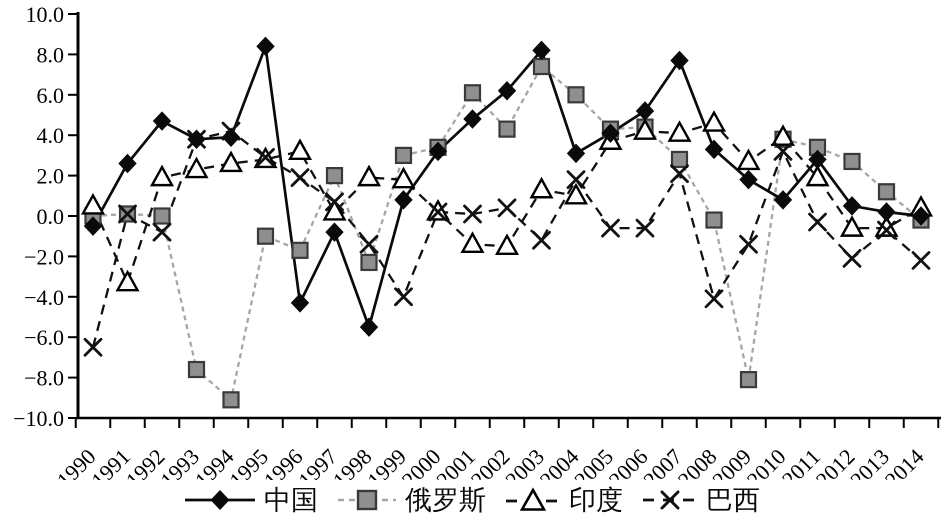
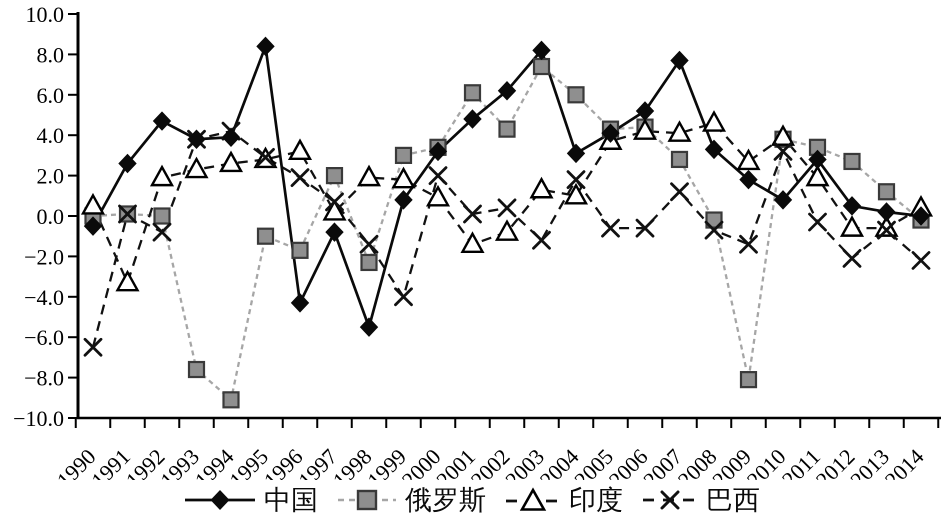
印度/2000: 0.2 -> 0.9
巴西/2000: 0.2 -> 2.0
印度/2002: -1.5 -> -0.8
巴西/2007: 2.1 -> 1.2
巴西/2008: -4.1 -> -0.7
